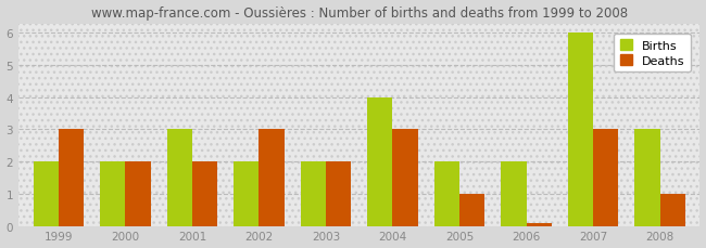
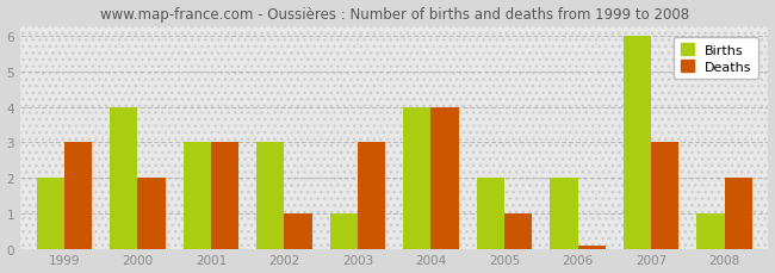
Births/2000: 2 -> 4
Deaths/2001: 2.00 -> 3.00
Births/2002: 2 -> 3
Deaths/2002: 3.00 -> 1.00
Births/2003: 2 -> 1
Deaths/2003: 2.00 -> 3.00
Deaths/2004: 3.00 -> 4.00
Births/2008: 3 -> 1
Deaths/2008: 1.00 -> 2.00
